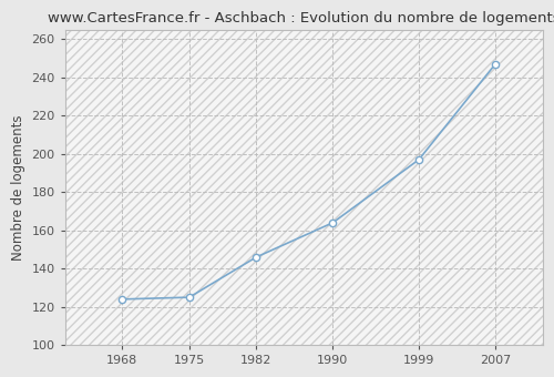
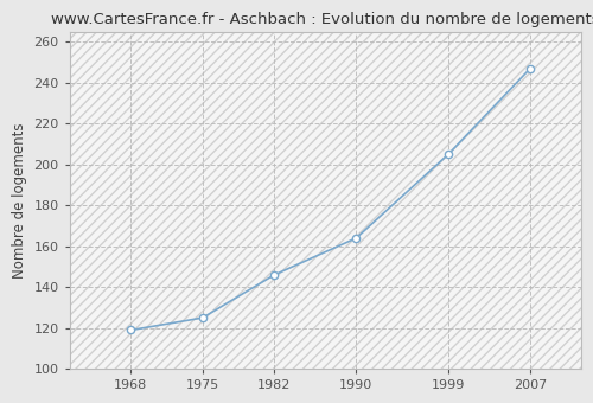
1968: 124 -> 119
1999: 197 -> 205
